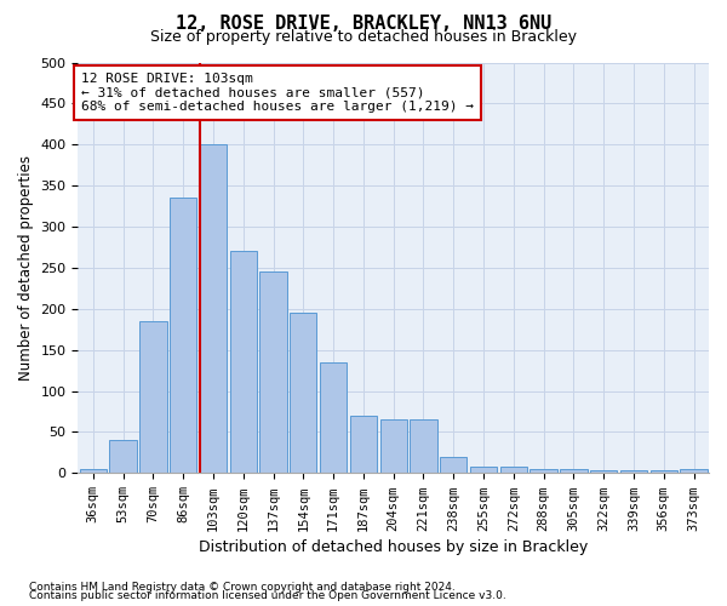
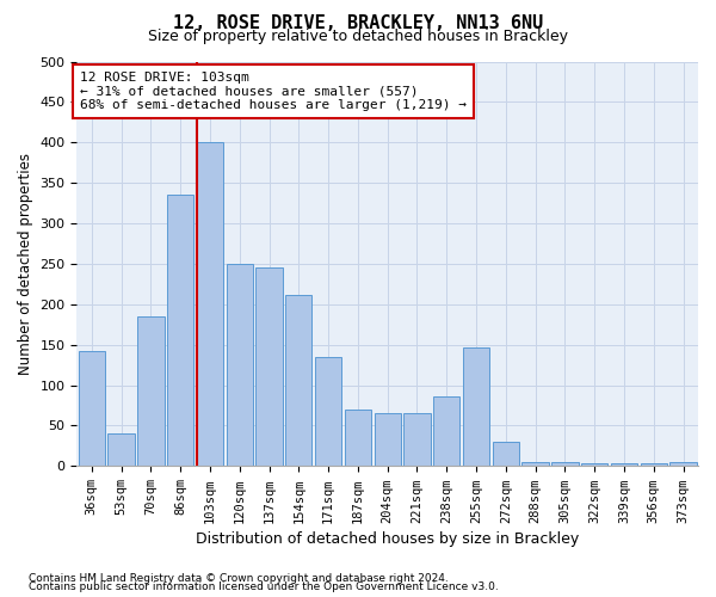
36sqm: 5 -> 142
120sqm: 270 -> 250
154sqm: 195 -> 212
238sqm: 20 -> 86
255sqm: 8 -> 146
272sqm: 8 -> 30
